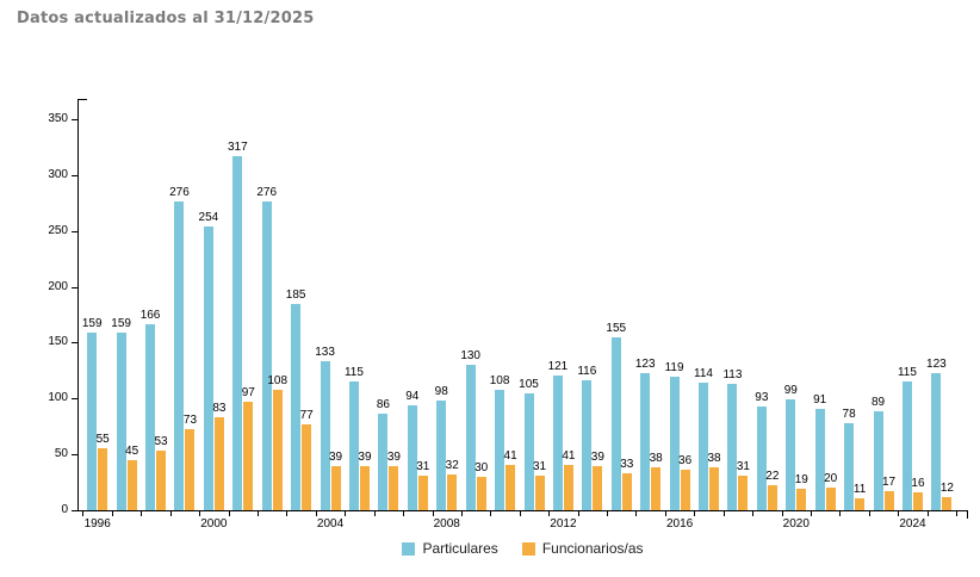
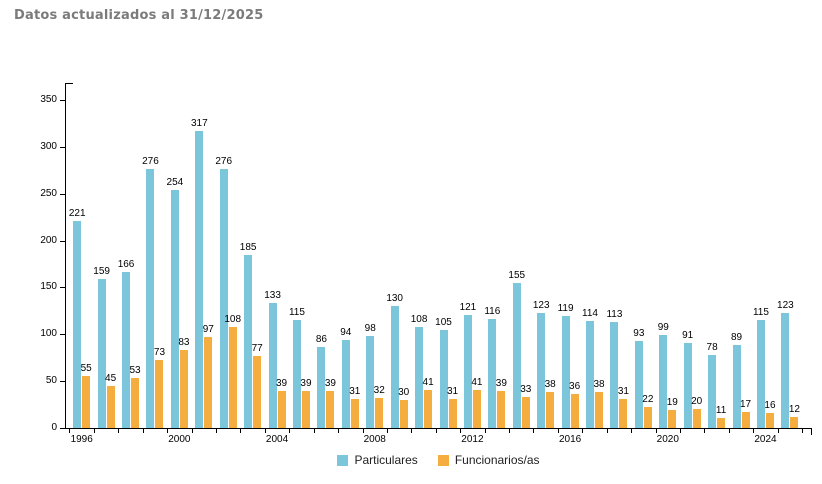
Particulares/1996: 159 -> 221
